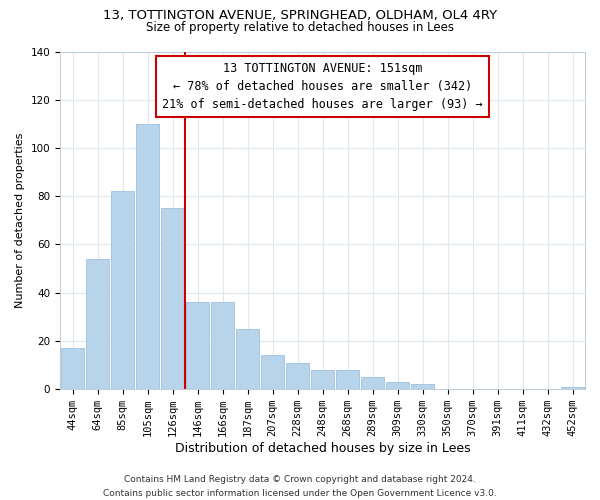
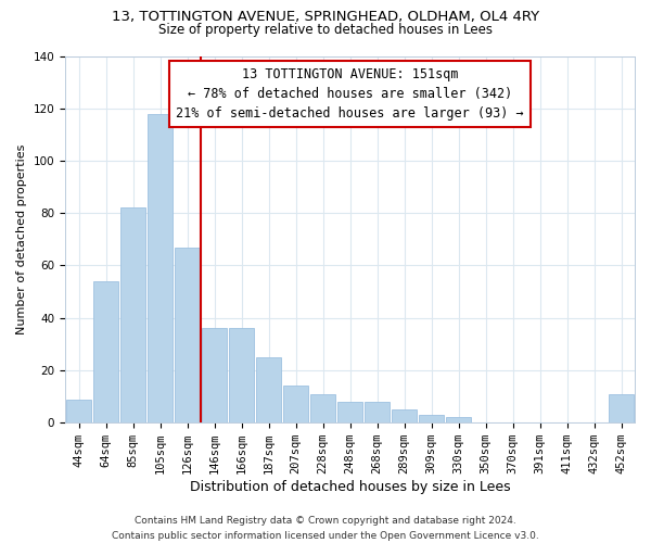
44sqm: 17 -> 9
105sqm: 110 -> 118
126sqm: 75 -> 67
452sqm: 1 -> 11
